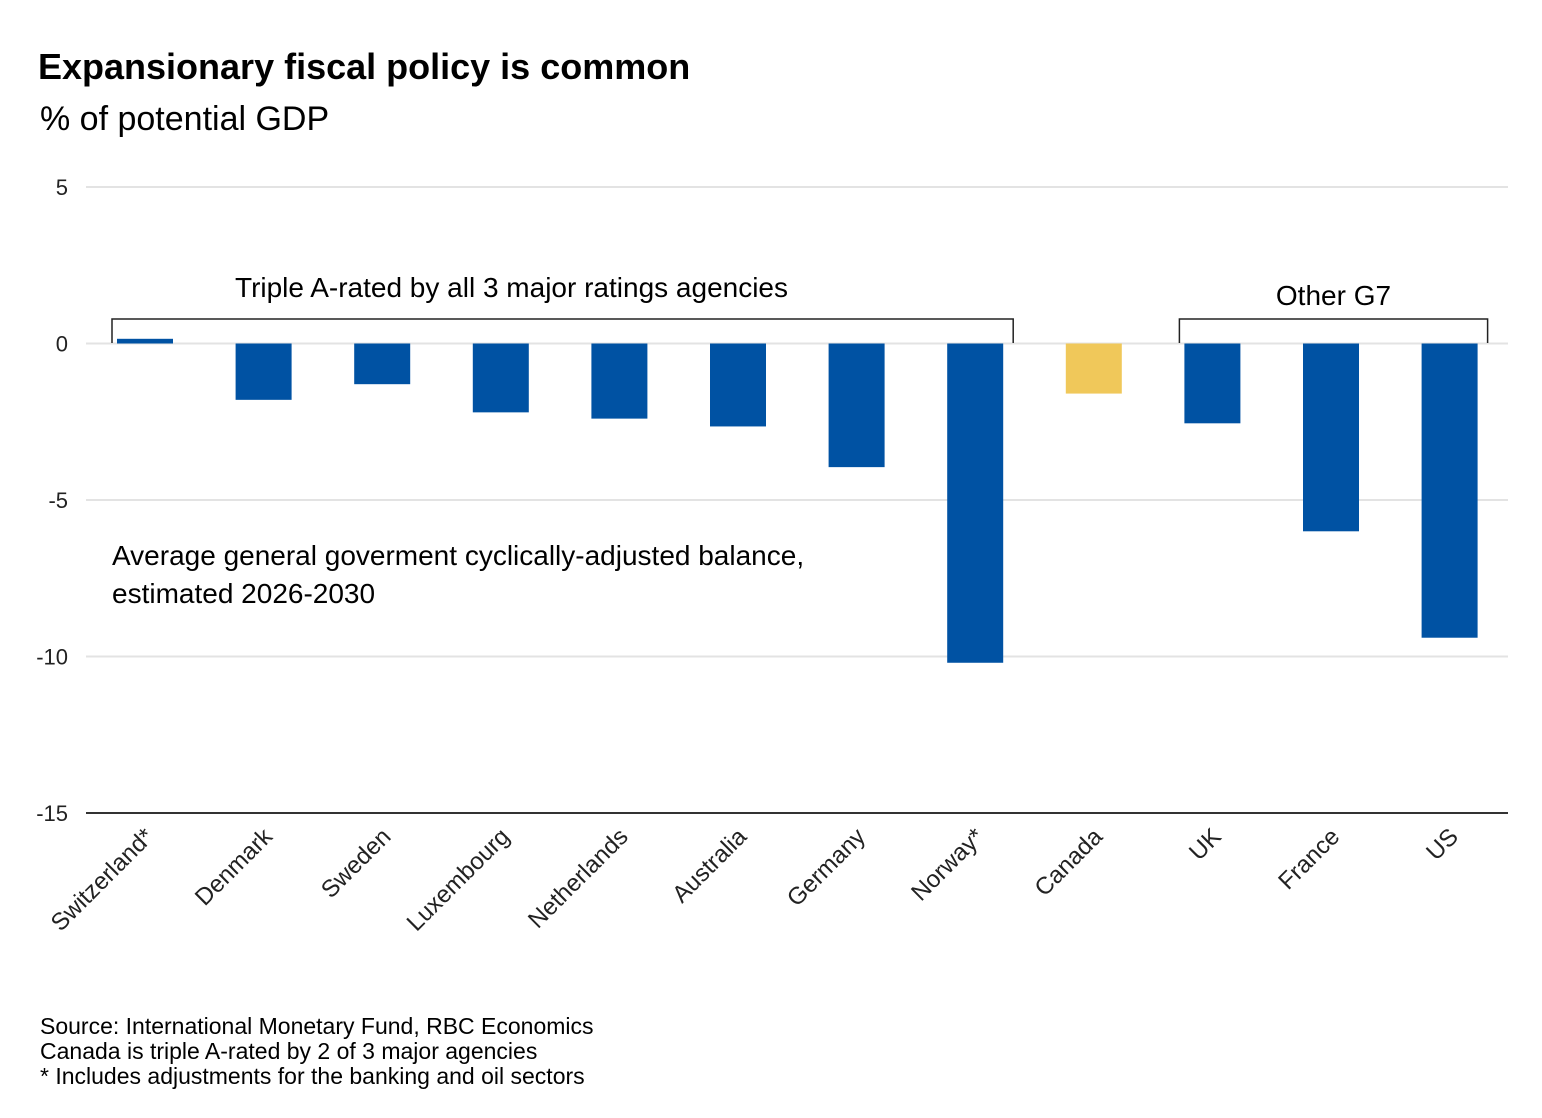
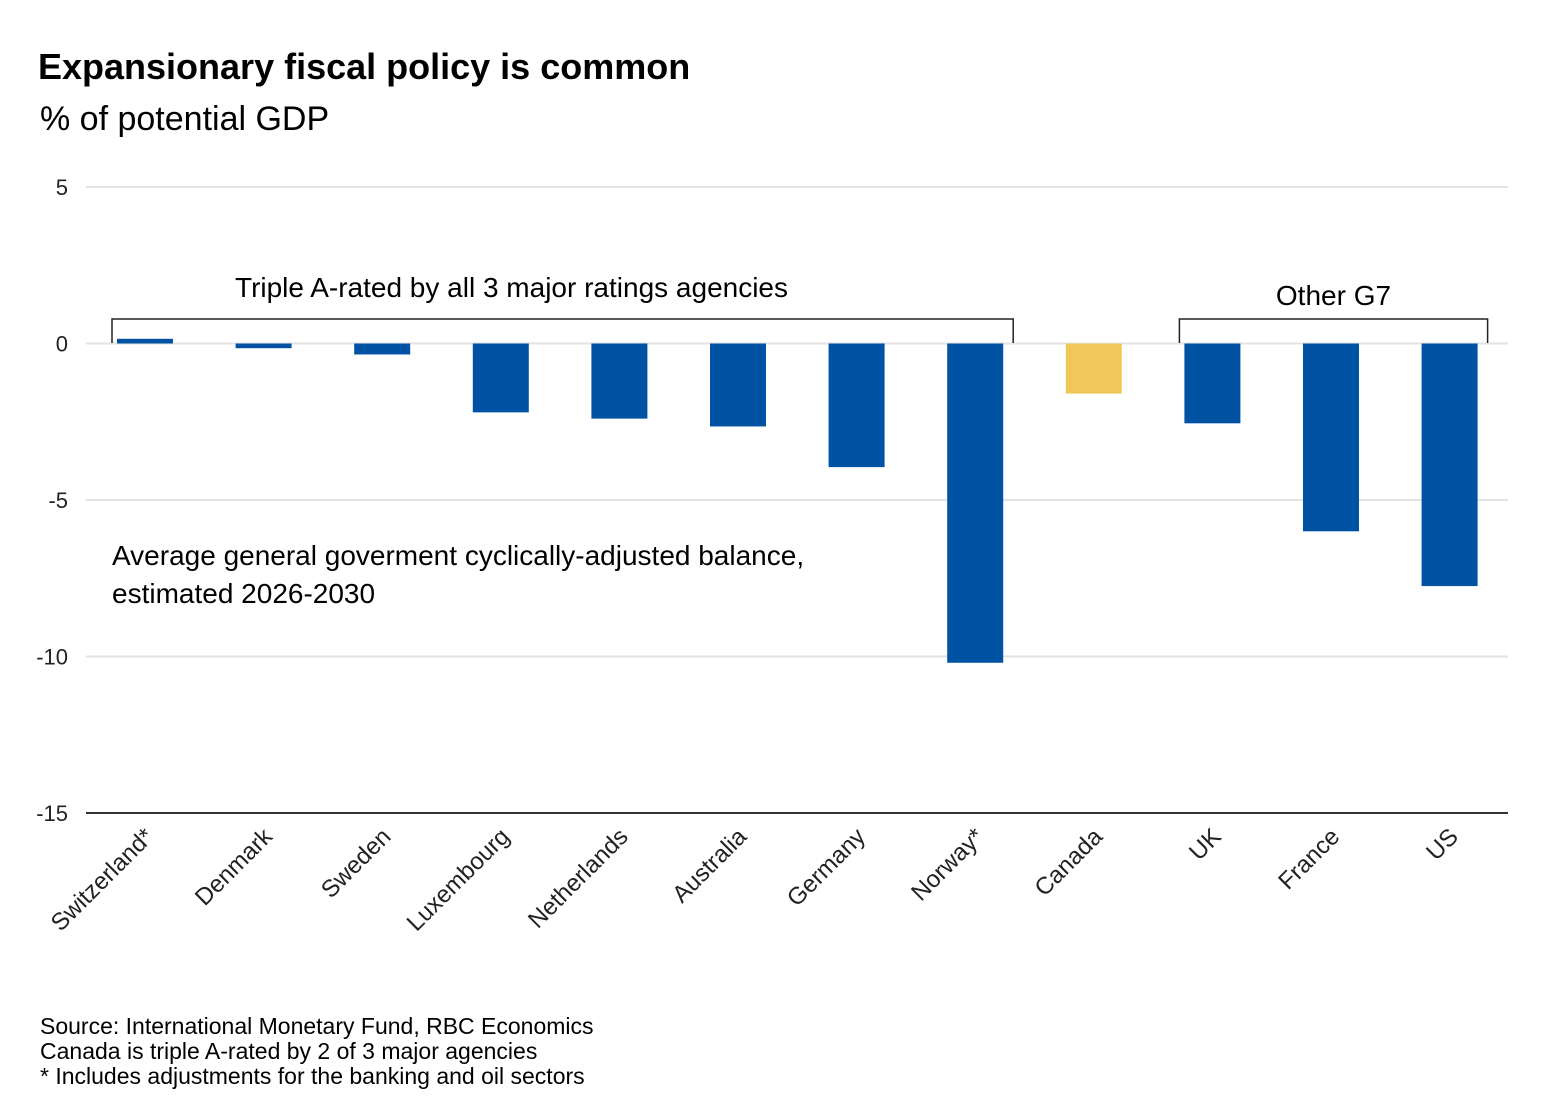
Denmark: -1.8 -> -0.1
Sweden: -1.3 -> -0.3
US: -9.4 -> -7.8
